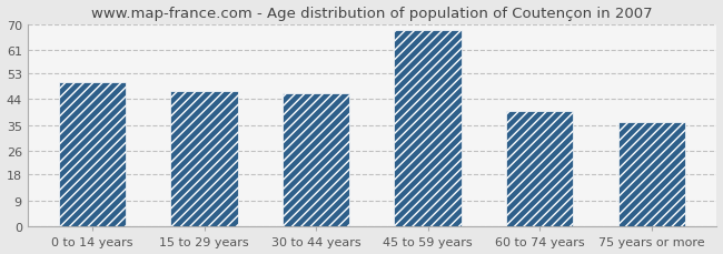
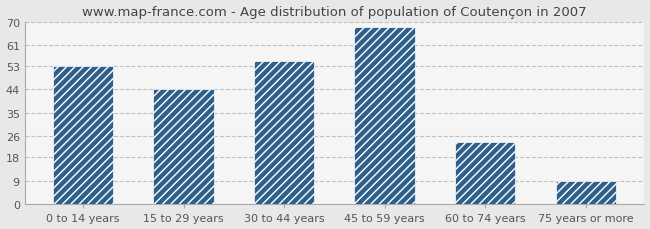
0 to 14 years: 50 -> 53
15 to 29 years: 47 -> 44
30 to 44 years: 46 -> 55
60 to 74 years: 40 -> 24
75 years or more: 36 -> 9
